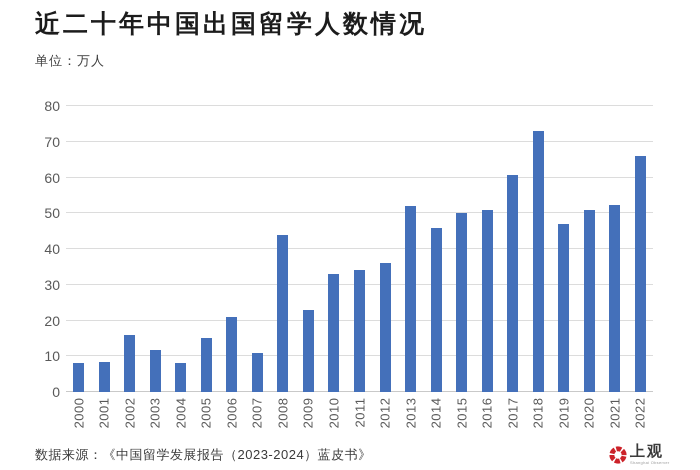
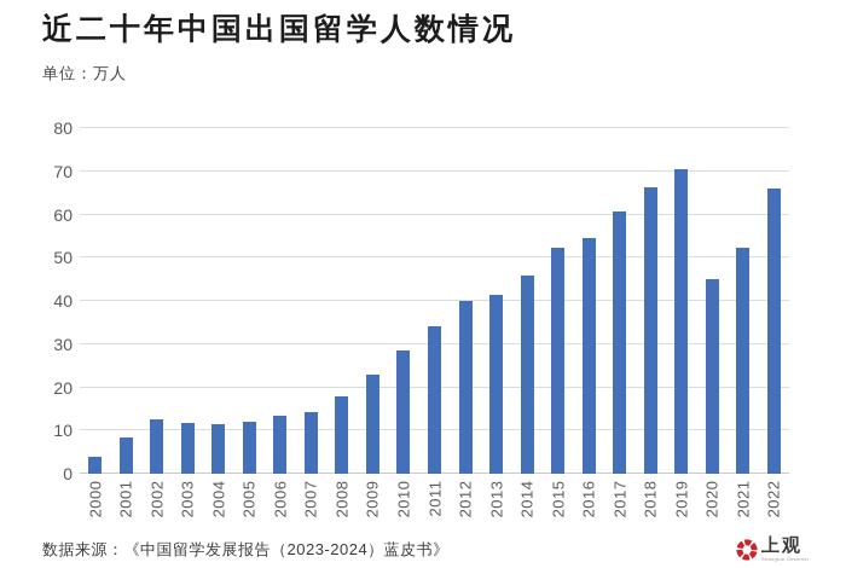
2000: 8 -> 4
2002: 16 -> 12
2004: 8 -> 12
2005: 15 -> 12
2006: 21 -> 13
2007: 11 -> 14
2008: 44 -> 18
2010: 33 -> 28
2012: 36 -> 40
2013: 52 -> 41
2015: 50 -> 52
2016: 51 -> 54
2018: 73 -> 66
2019: 47 -> 70
2020: 51 -> 45
